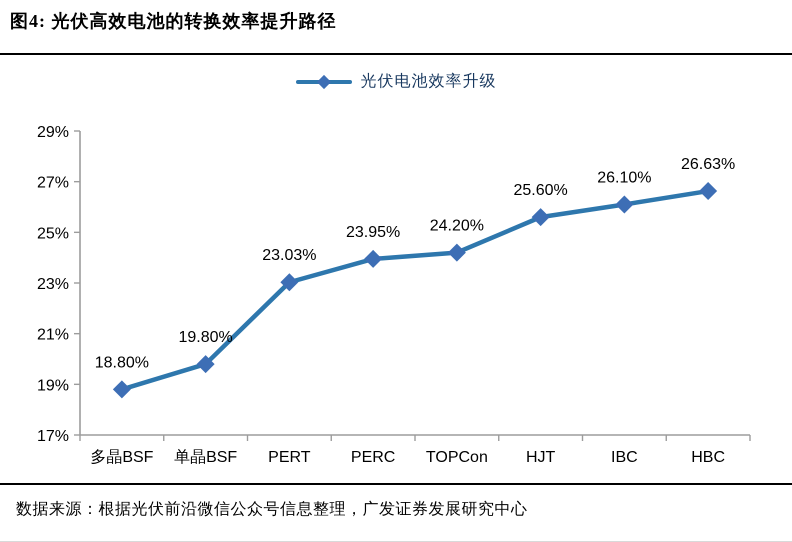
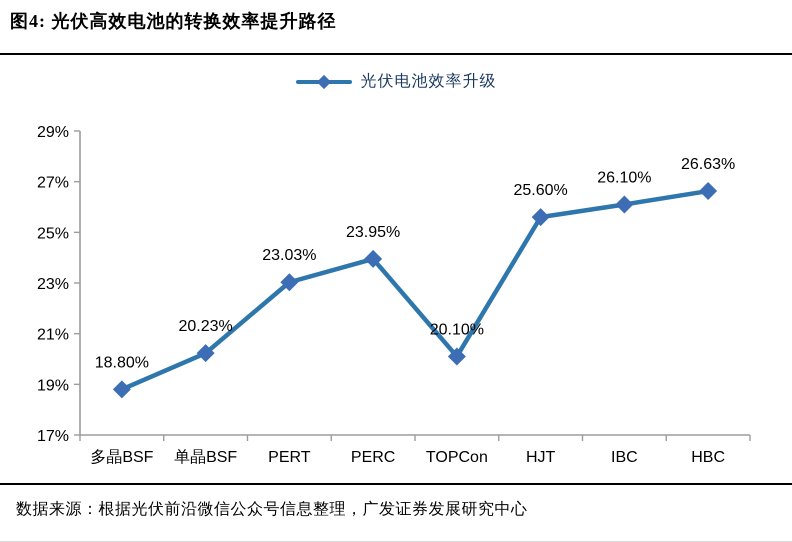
单晶BSF: 19.80% -> 20.23%
TOPCon: 24.20% -> 20.10%
